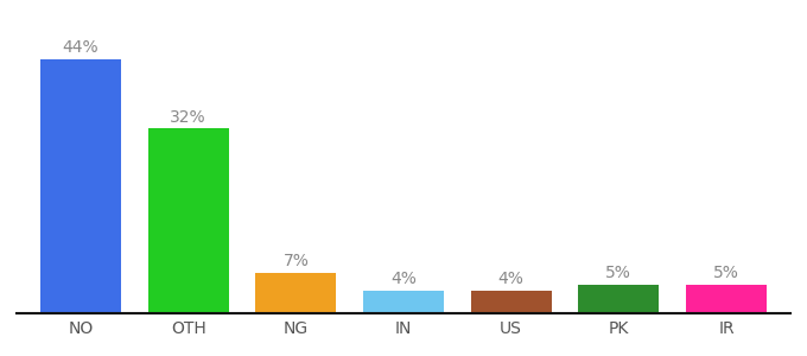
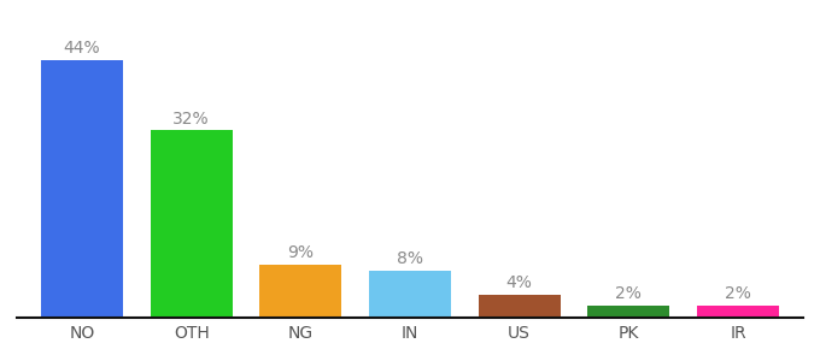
NG: 7% -> 9%
IN: 4% -> 8%
PK: 5% -> 2%
IR: 5% -> 2%
